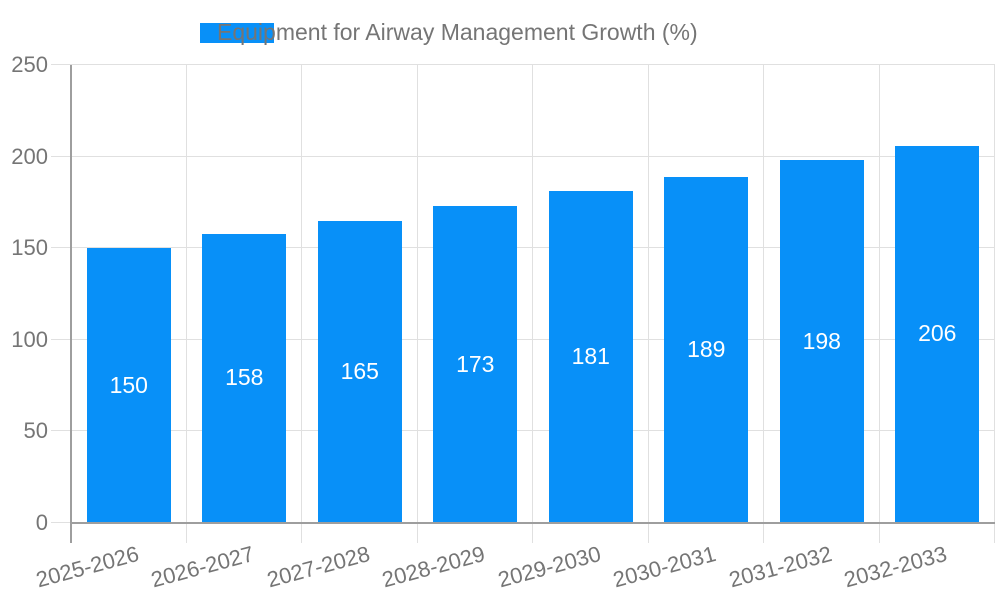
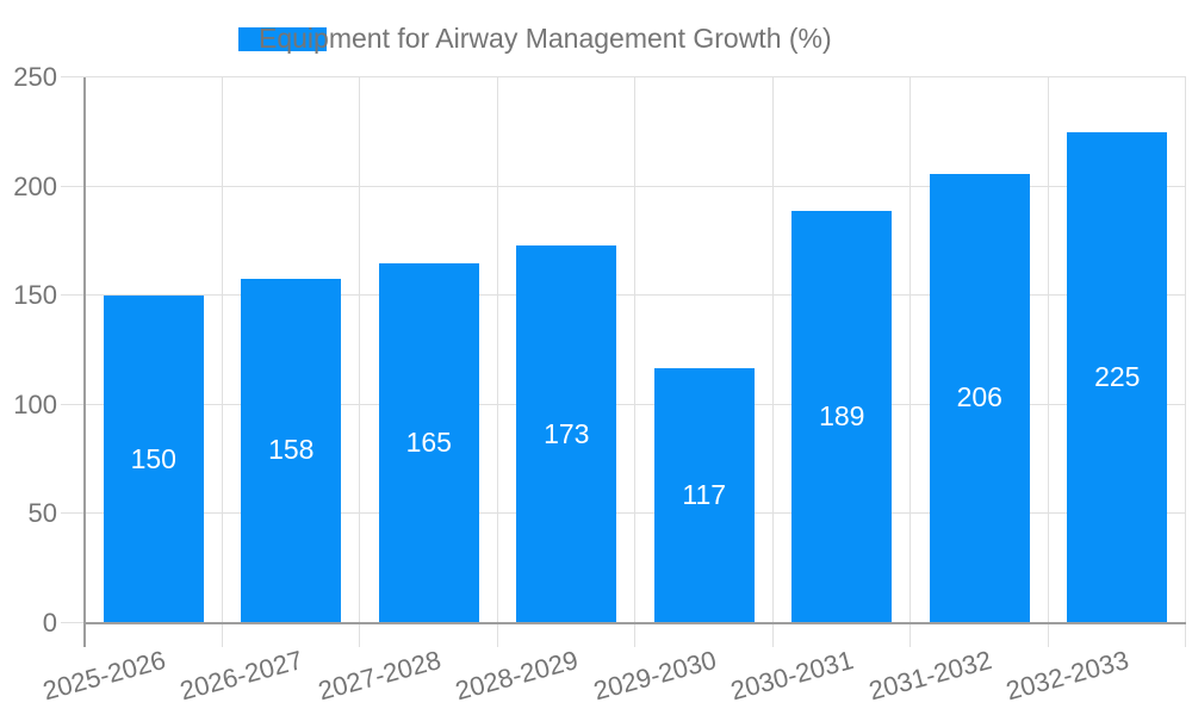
2029-2030: 181 -> 117
2031-2032: 198 -> 206
2032-2033: 206 -> 225
